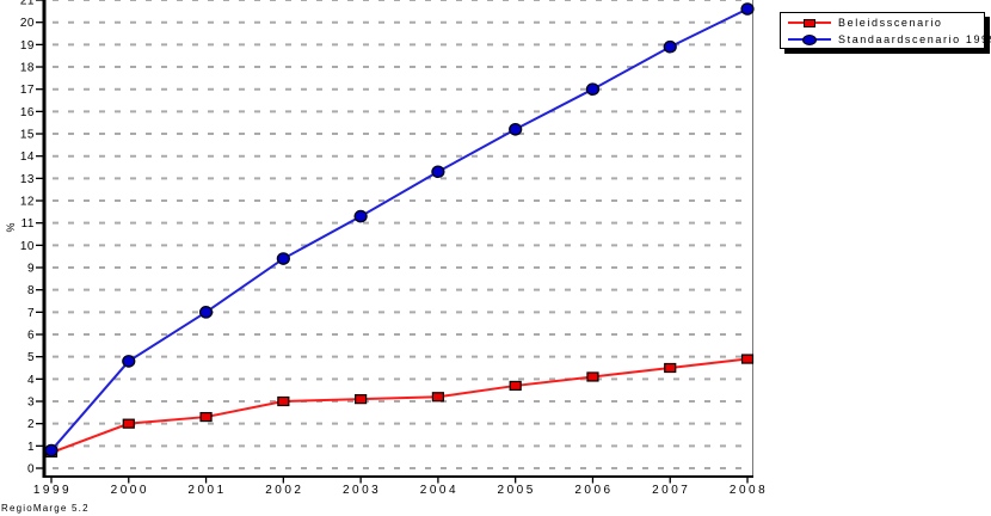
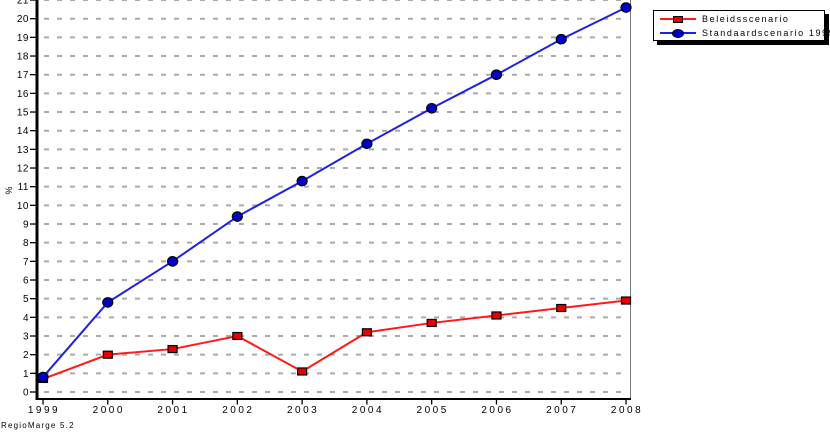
Beleidsscenario/2003: 3.1 -> 1.1
